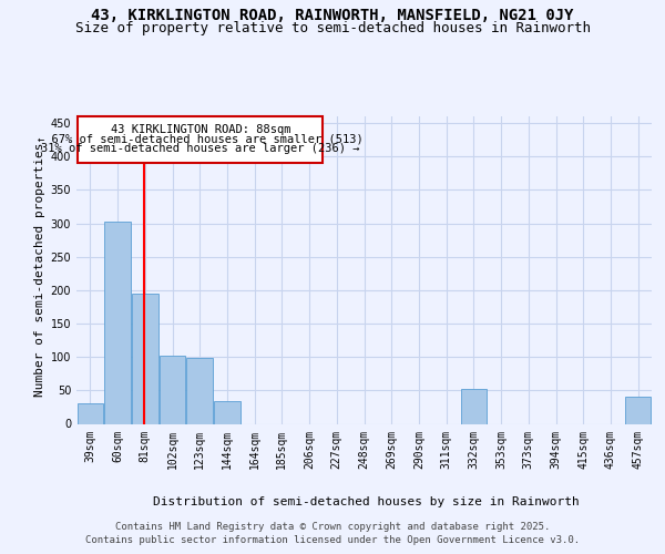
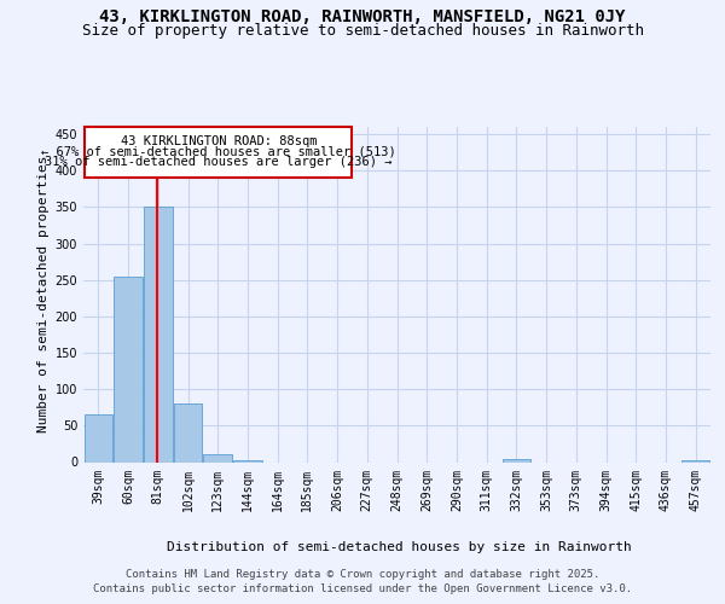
39sqm: 30 -> 65
60sqm: 302 -> 255
81sqm: 194 -> 350
102sqm: 102 -> 80
123sqm: 98 -> 10
144sqm: 34 -> 3
332sqm: 52 -> 4
457sqm: 40 -> 3
